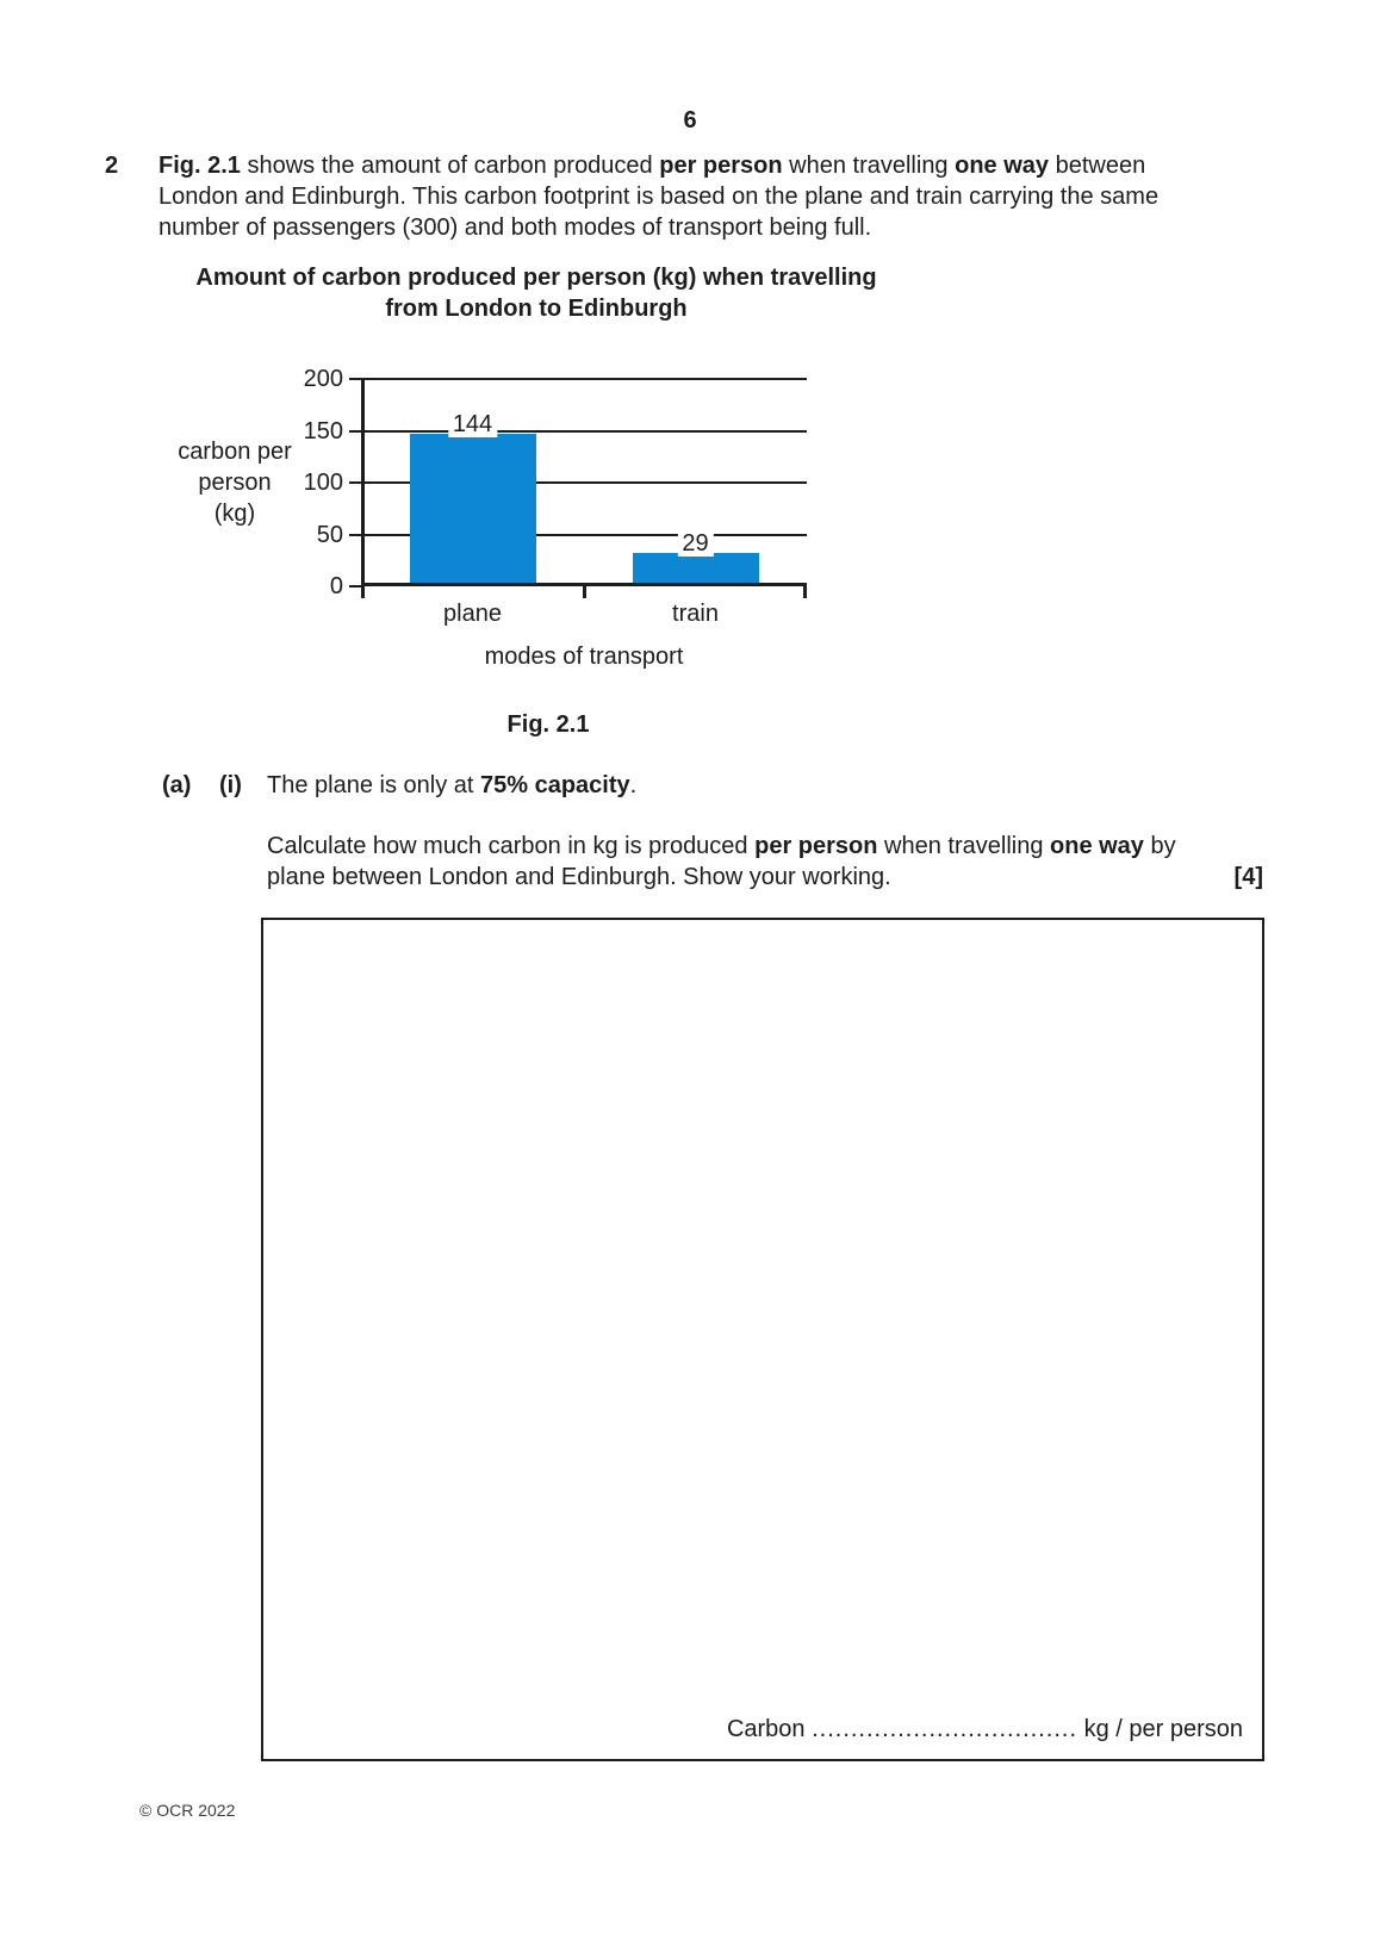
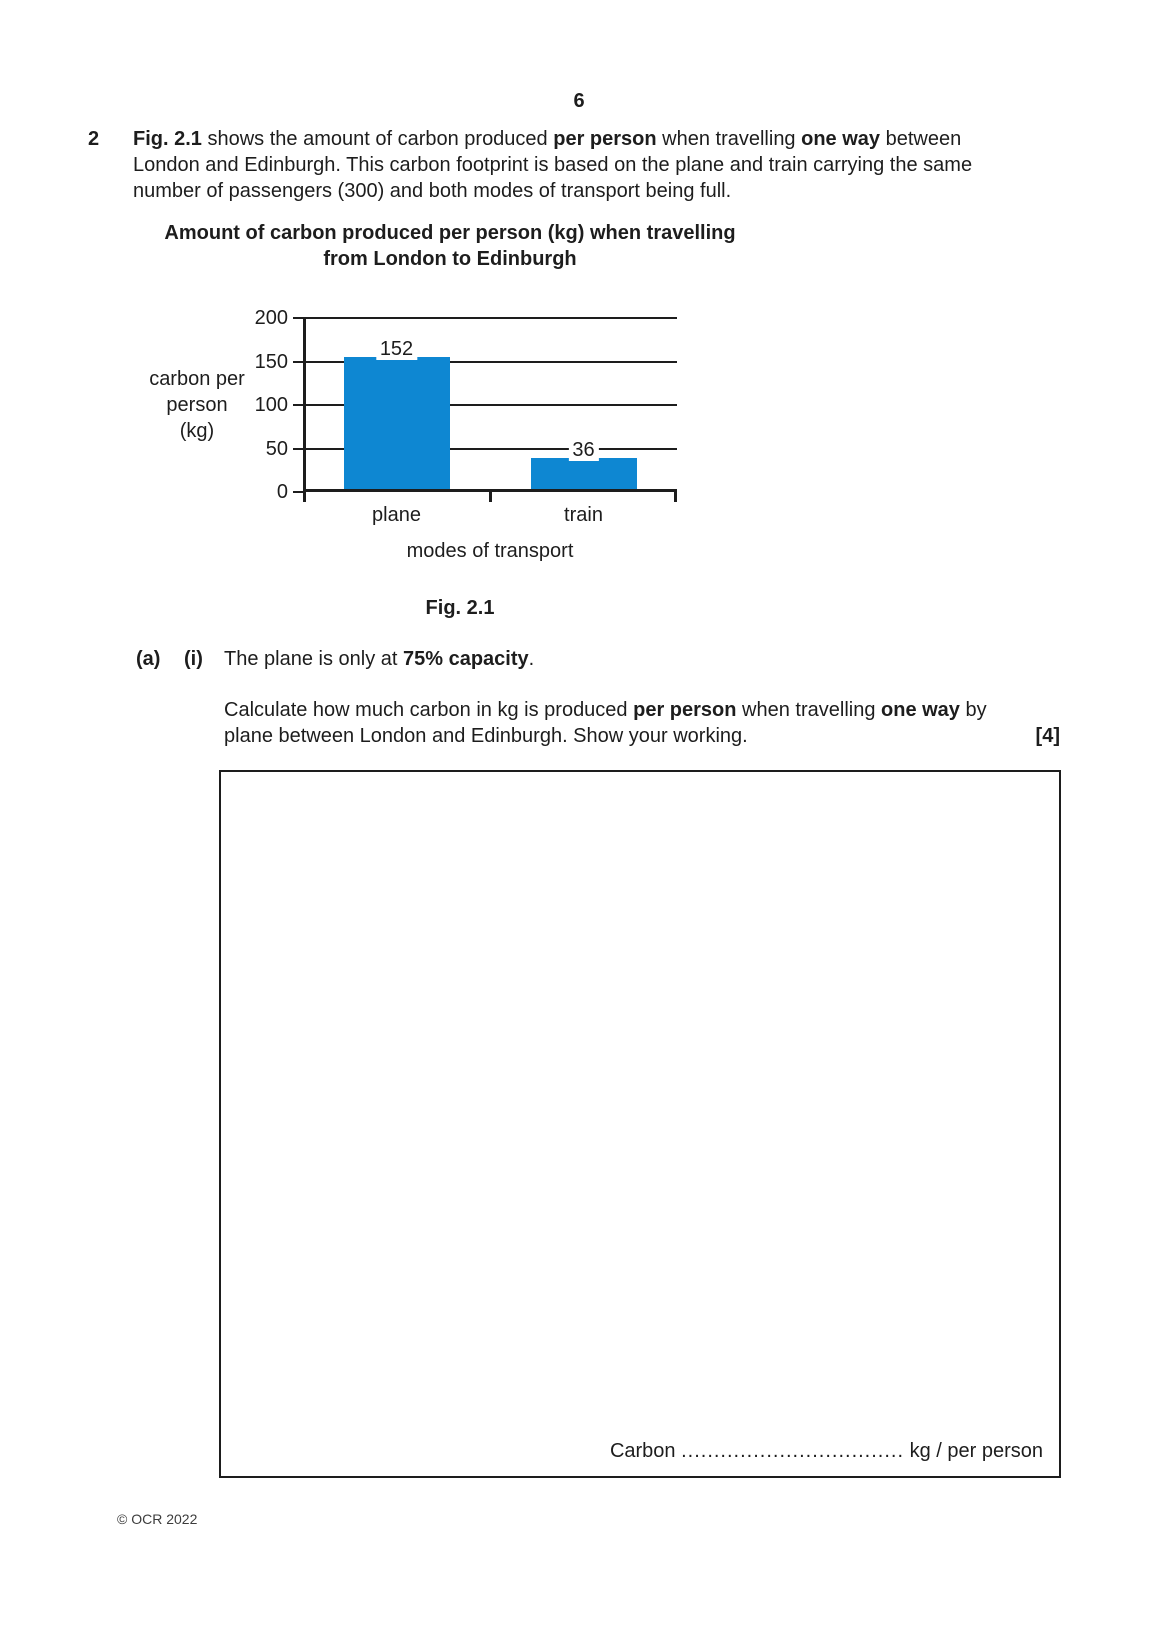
plane: 144 -> 152
train: 29 -> 36
